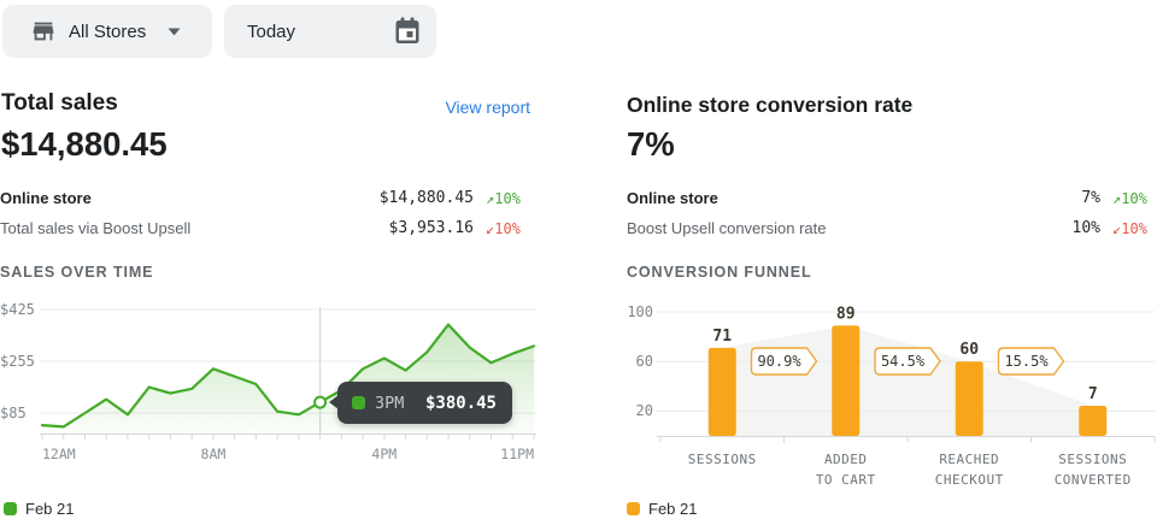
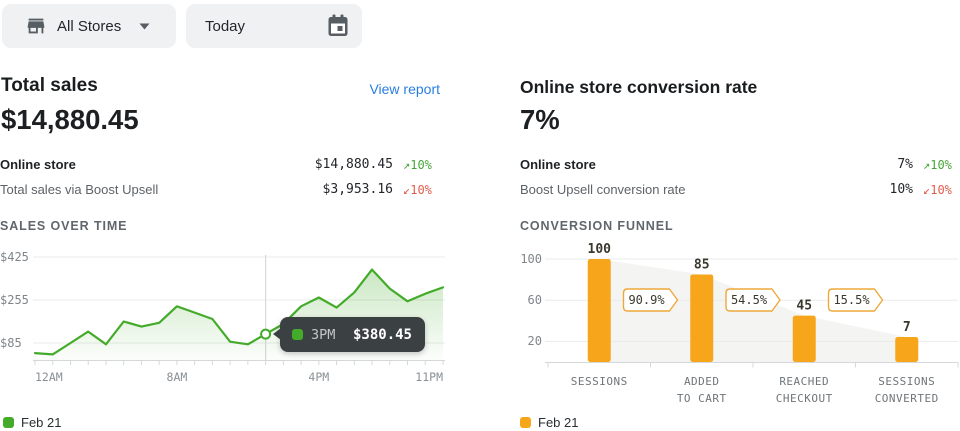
CONVERSION FUNNEL/SESSIONS: 71 -> 100
CONVERSION FUNNEL/ADDED TO CART: 89 -> 85
CONVERSION FUNNEL/REACHED CHECKOUT: 60 -> 45
